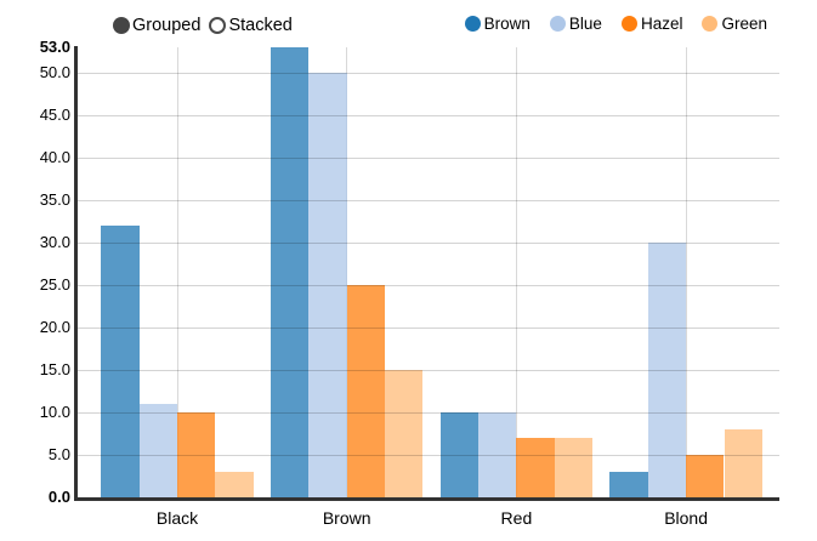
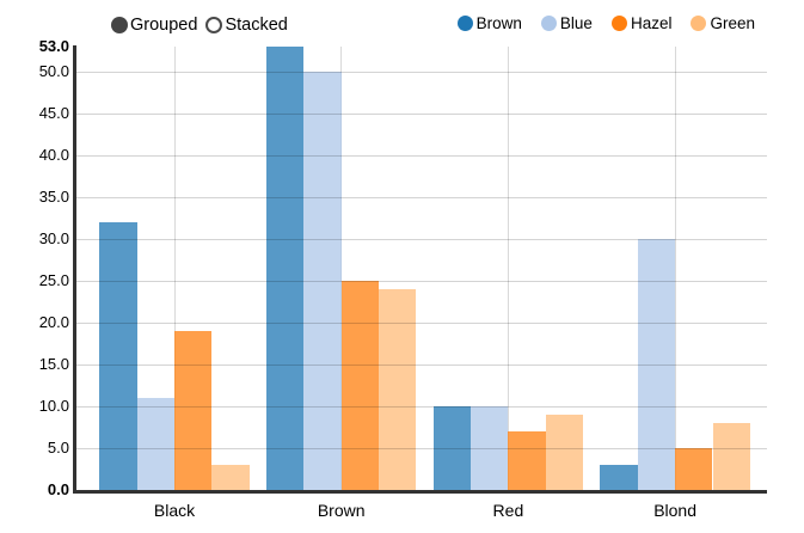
Hazel/Black: 10 -> 19
Green/Brown: 15 -> 24
Green/Red: 7 -> 9
